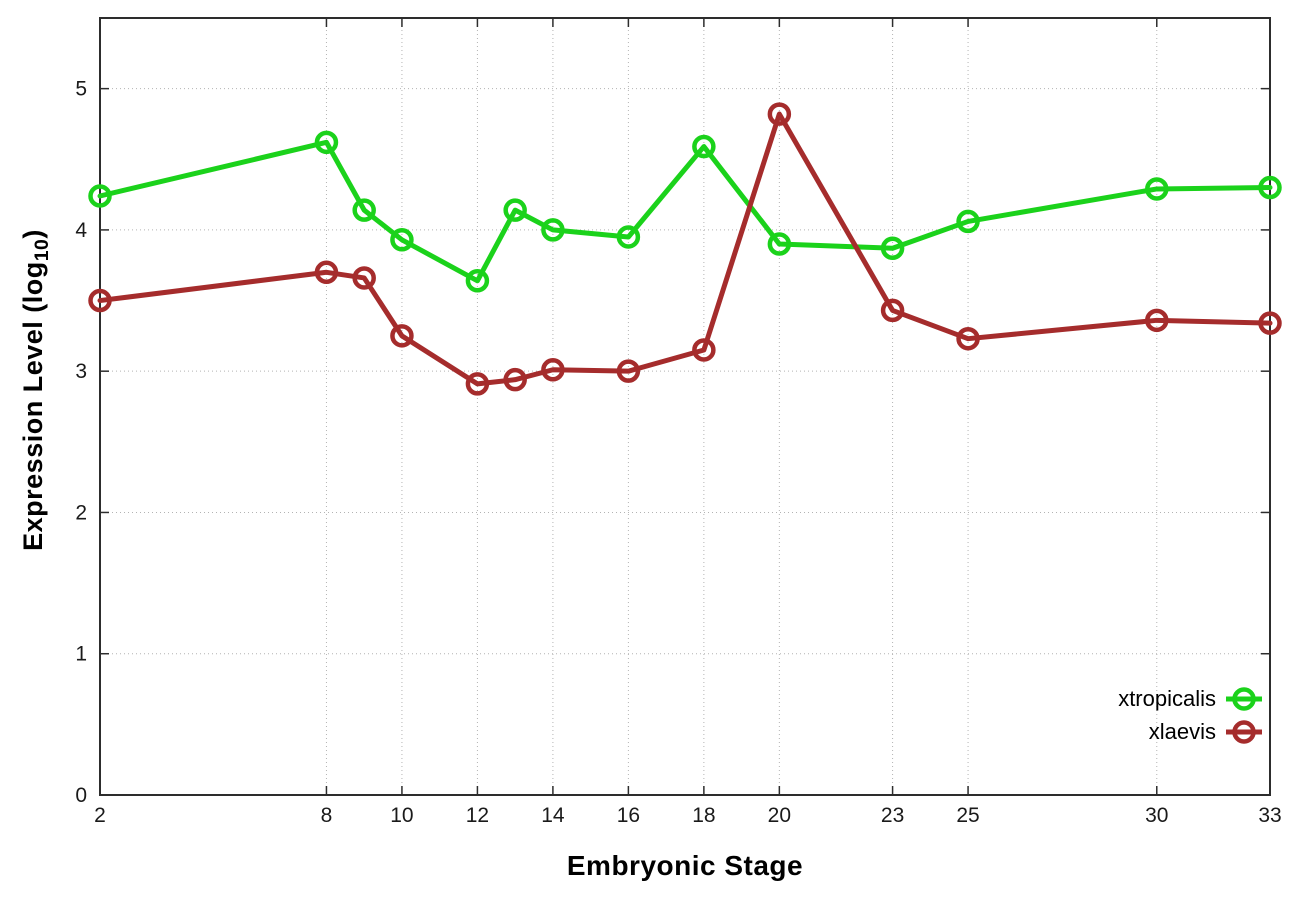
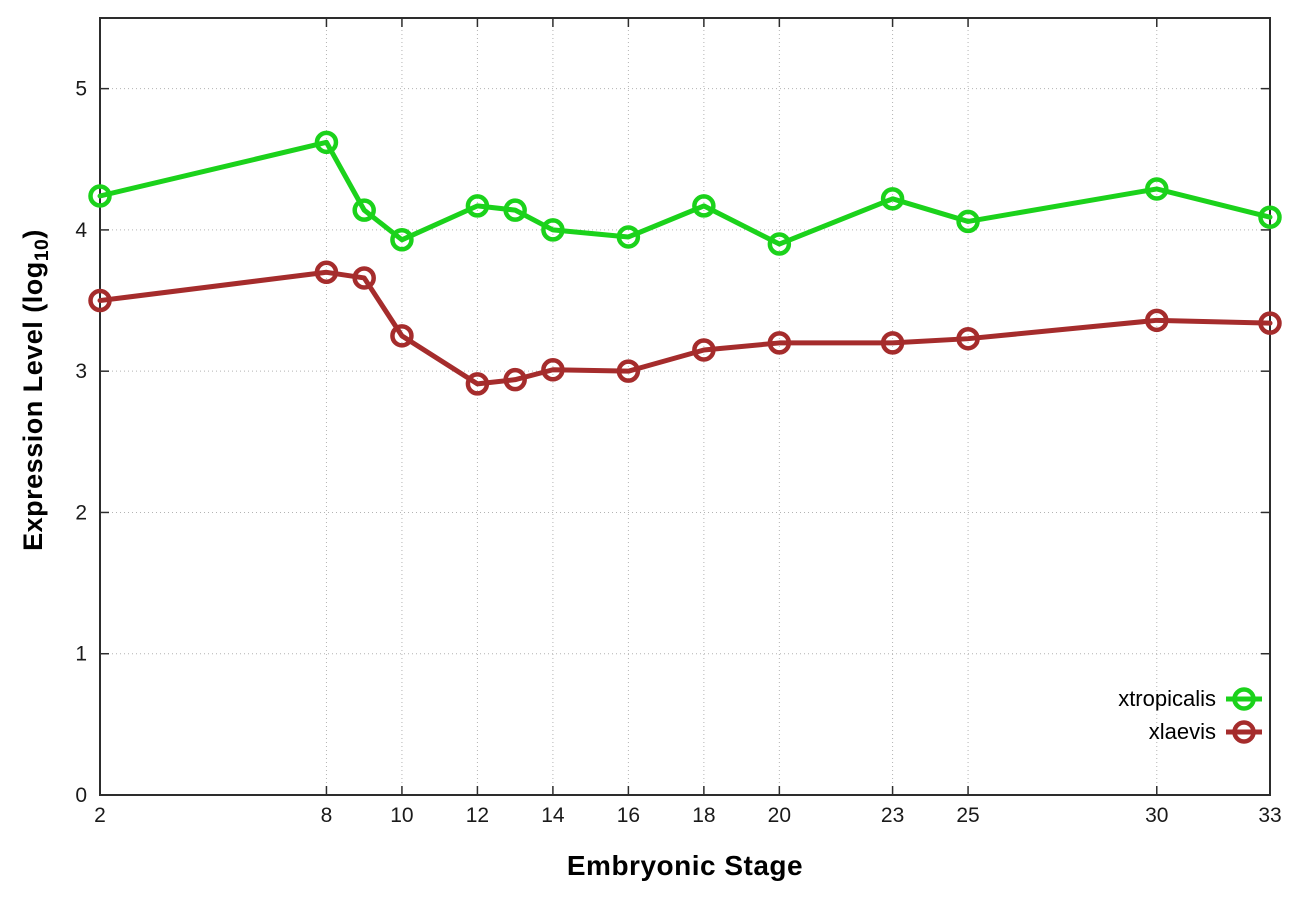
xtropicalis/12: 3.64 -> 4.17
xtropicalis/18: 4.59 -> 4.17
xlaevis/20: 4.82 -> 3.20
xtropicalis/23: 3.87 -> 4.22
xlaevis/23: 3.43 -> 3.20
xtropicalis/33: 4.30 -> 4.09
